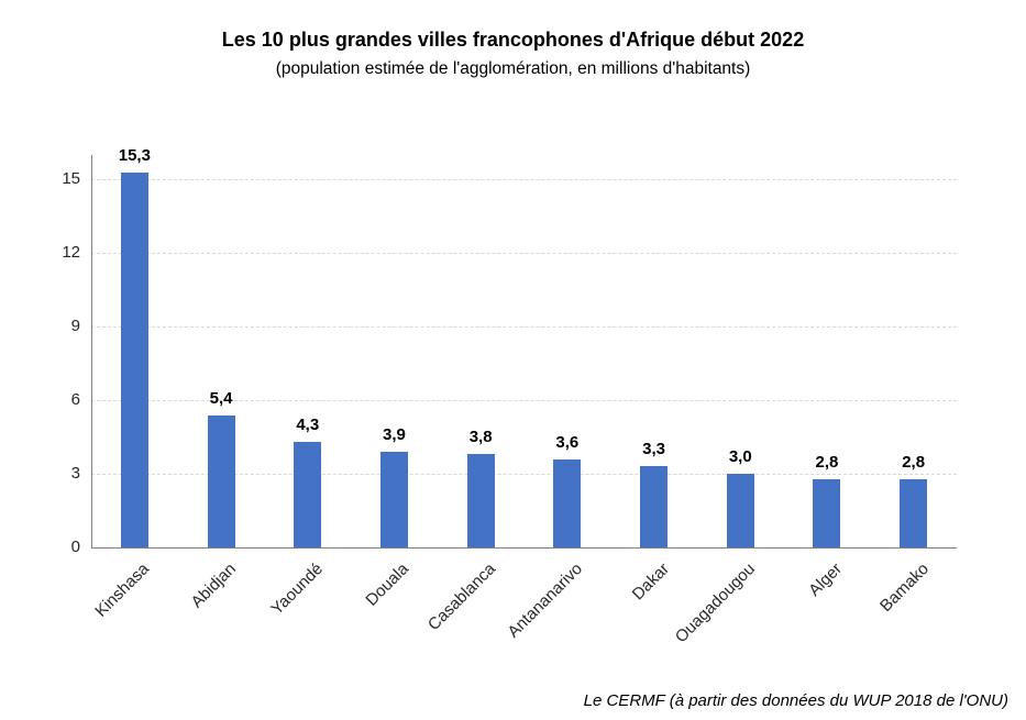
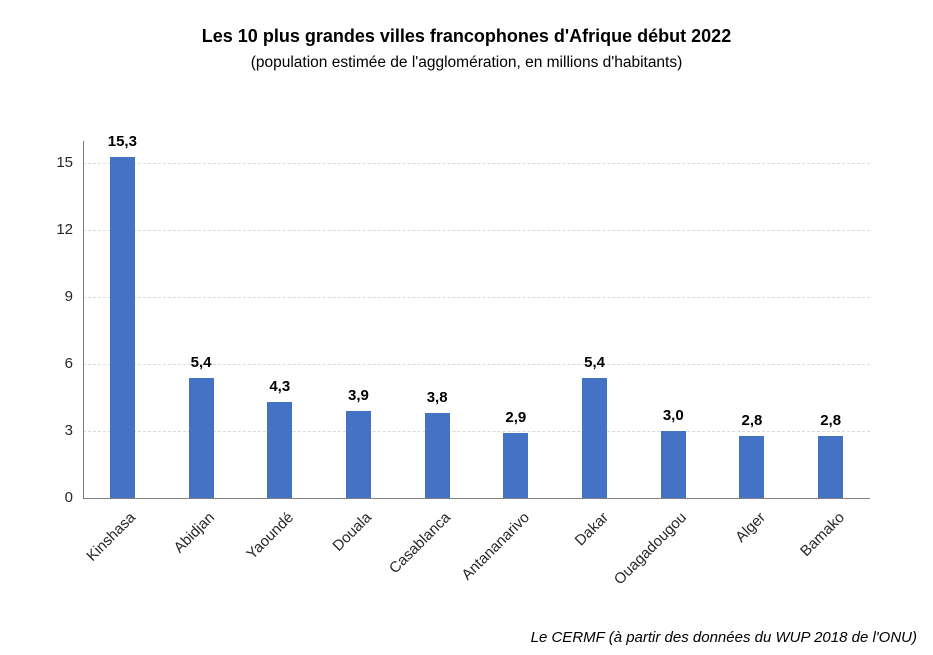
Antananarivo: 3,6 -> 2,9
Dakar: 3,3 -> 5,4
